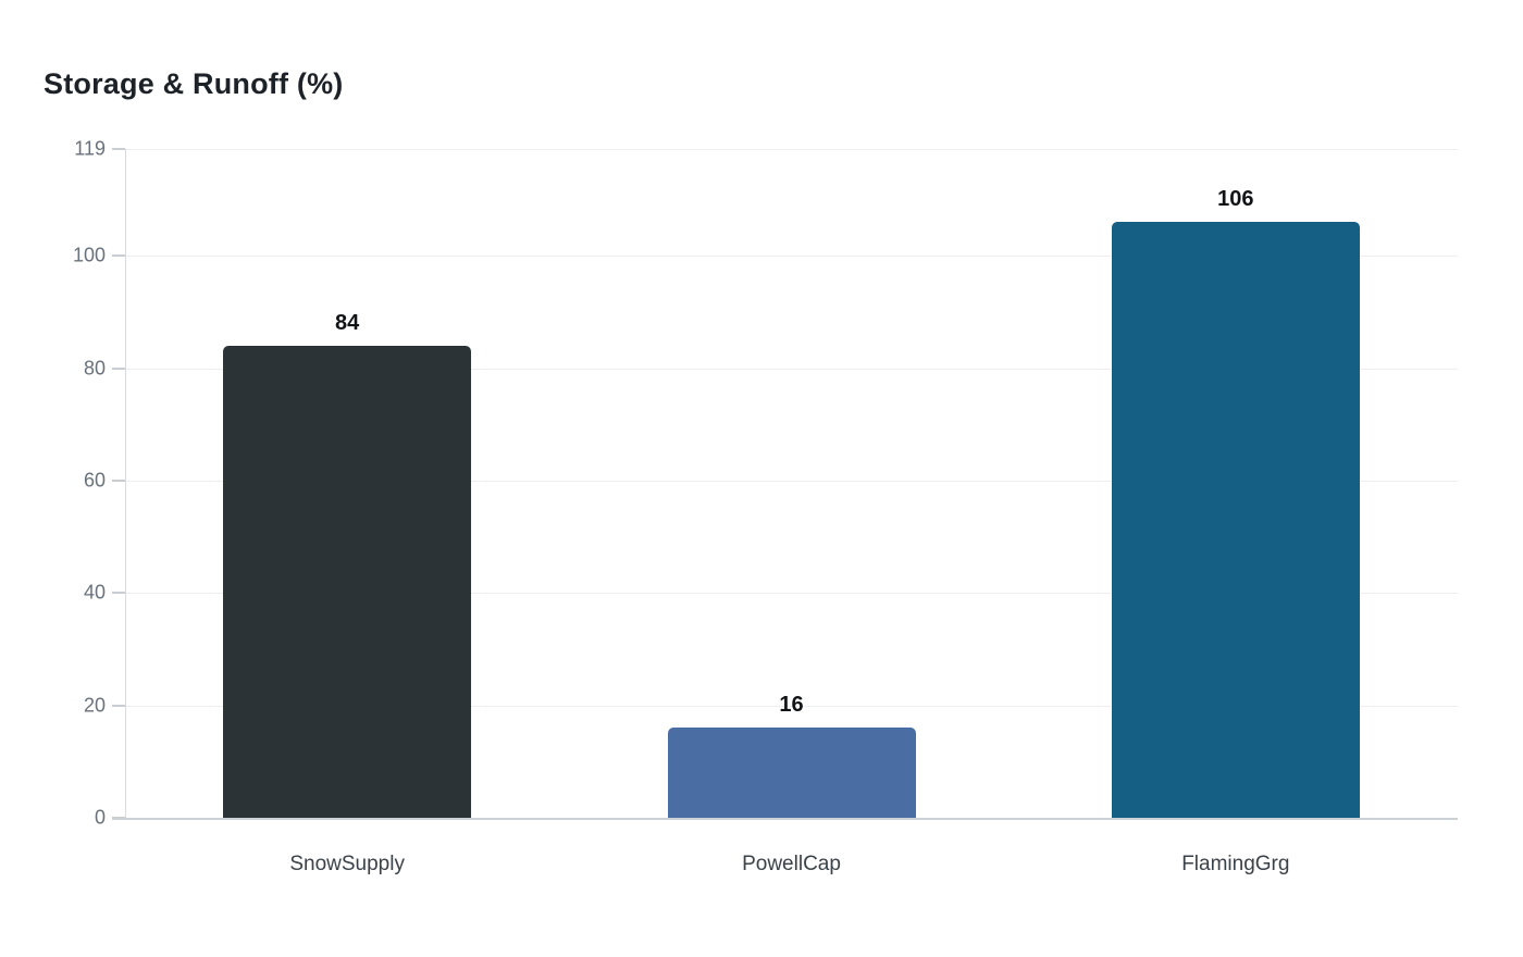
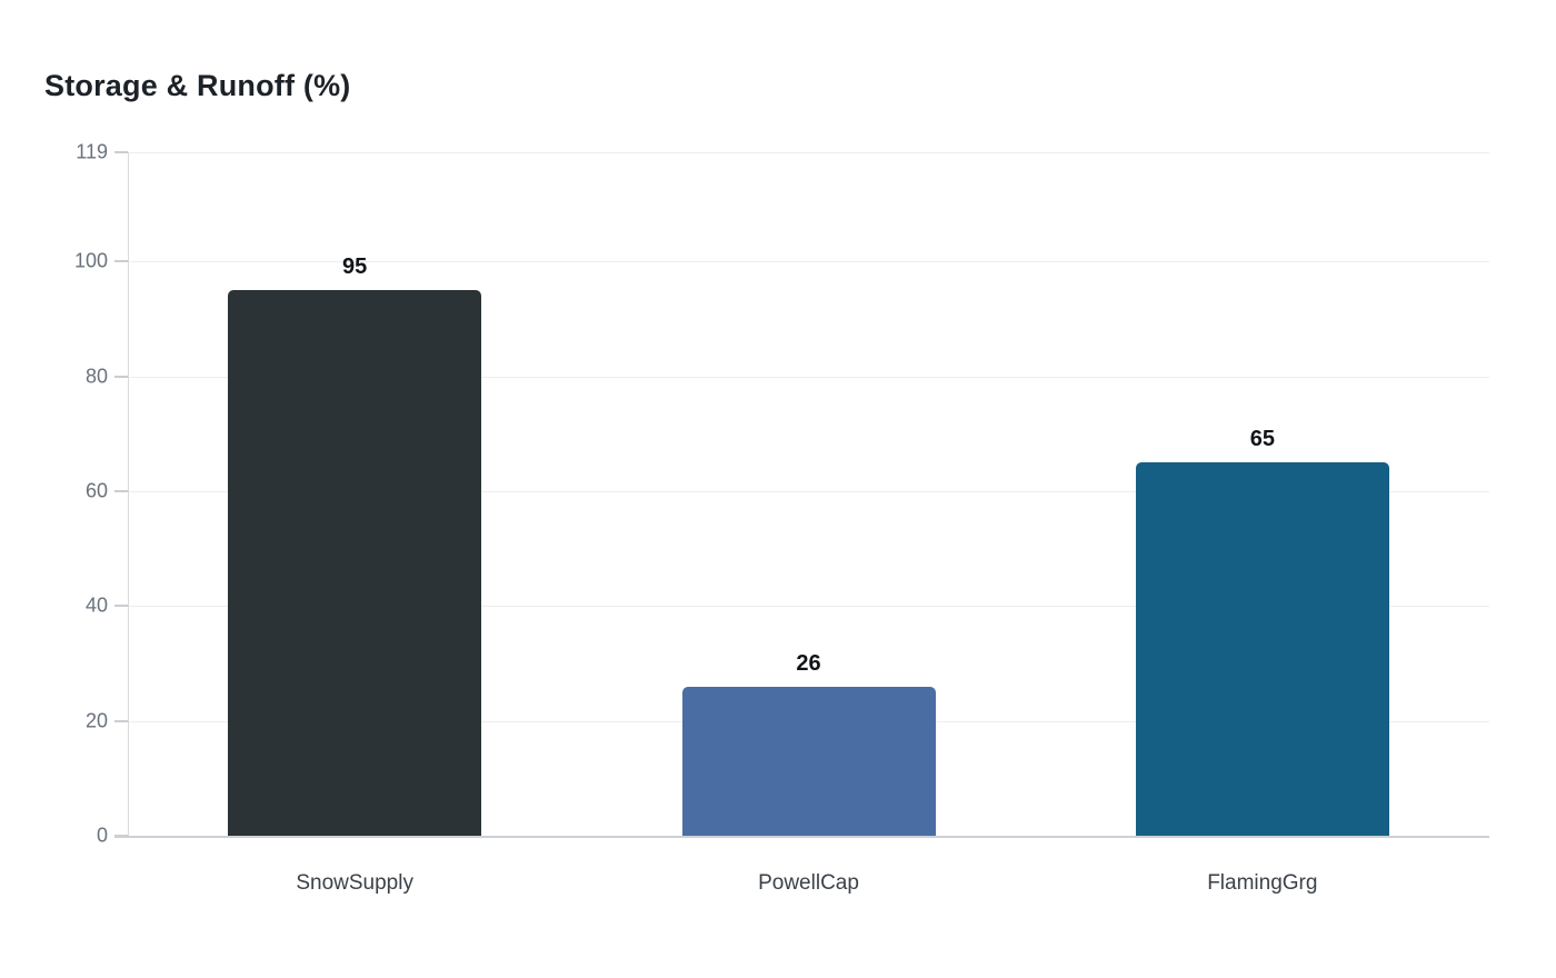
SnowSupply: 84 -> 95
PowellCap: 16 -> 26
FlamingGrg: 106 -> 65
